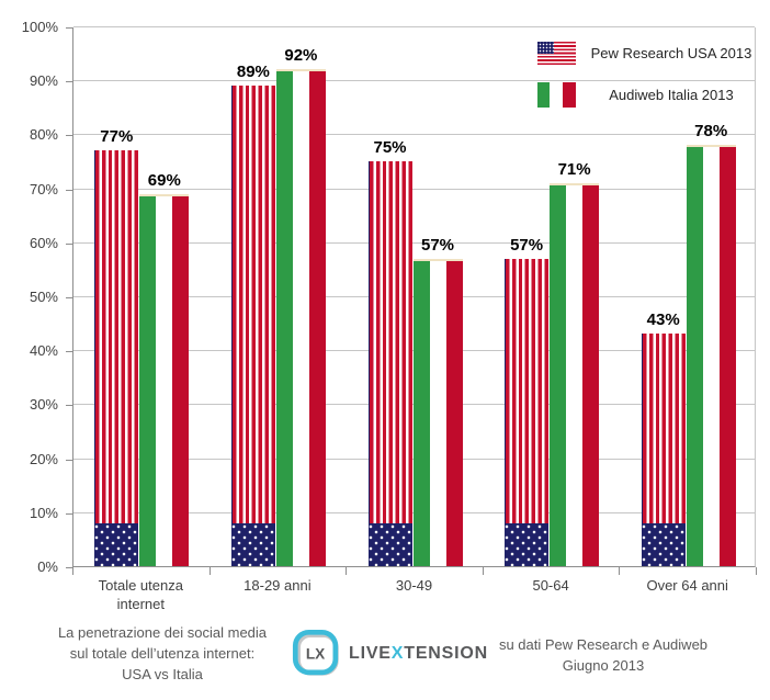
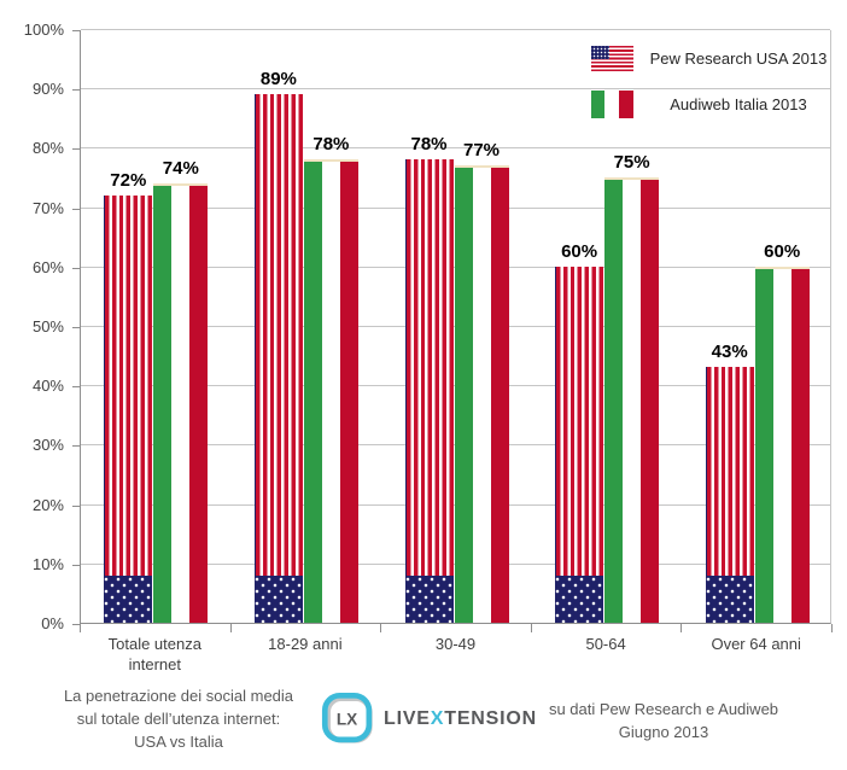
Pew Research USA 2013/Totale utenza internet: 77% -> 72%
Audiweb Italia 2013/Totale utenza internet: 69% -> 74%
Audiweb Italia 2013/18-29 anni: 92% -> 78%
Pew Research USA 2013/30-49: 75% -> 78%
Audiweb Italia 2013/30-49: 57% -> 77%
Pew Research USA 2013/50-64: 57% -> 60%
Audiweb Italia 2013/50-64: 71% -> 75%
Audiweb Italia 2013/Over 64 anni: 78% -> 60%
